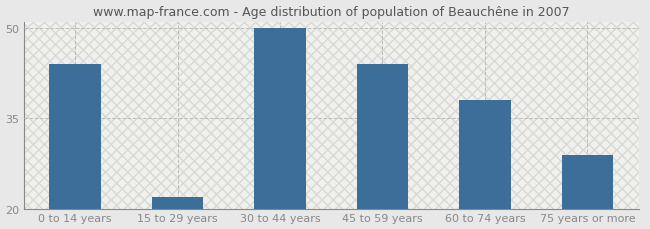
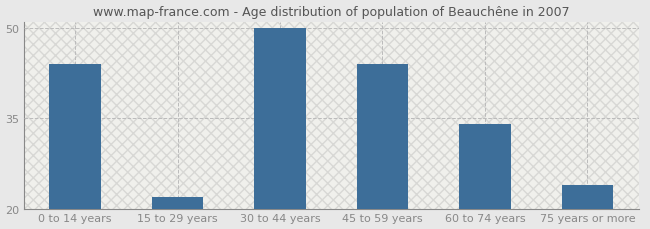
60 to 74 years: 38 -> 34
75 years or more: 29 -> 24
